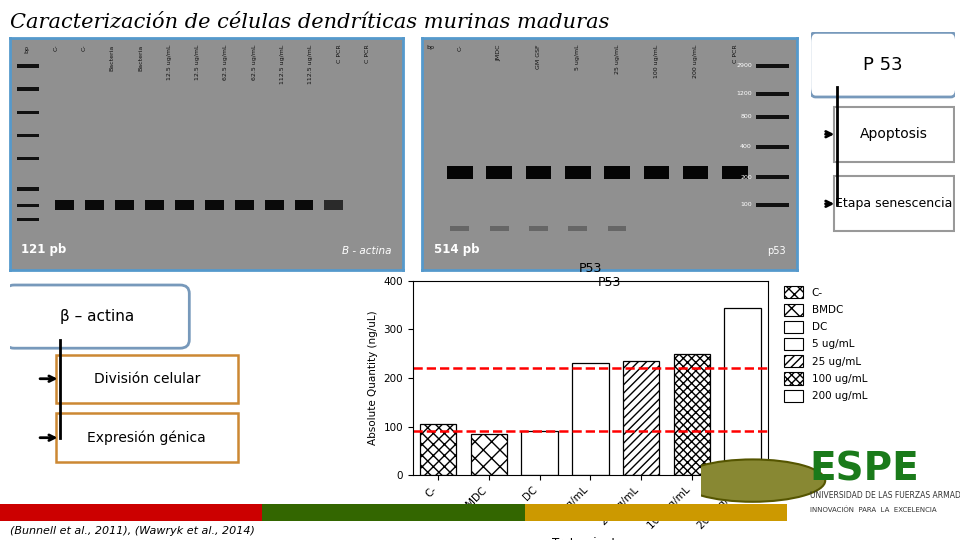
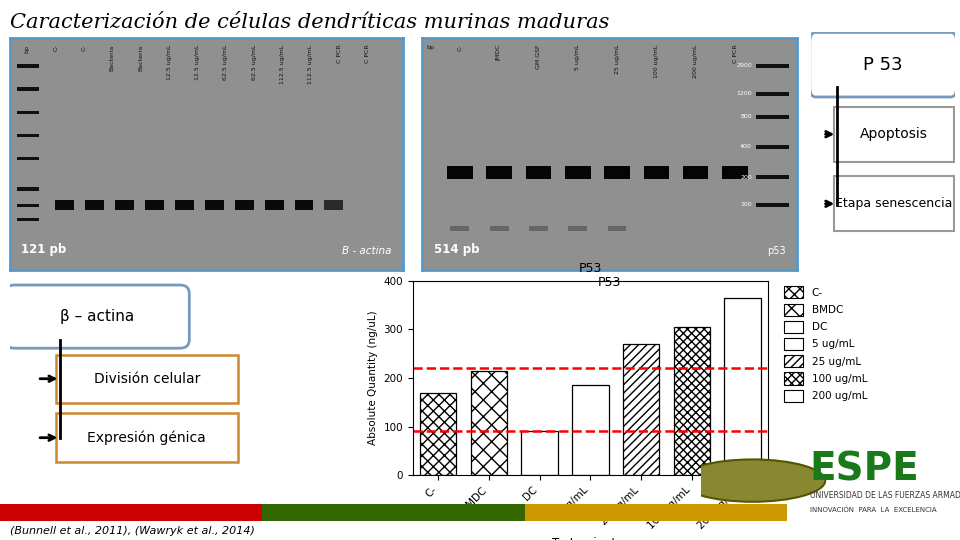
C-: 105 -> 170
BMDC: 85 -> 215
5 ug/mL: 230 -> 185
25 ug/mL: 235 -> 270
100 ug/mL: 250 -> 305
200 ug/mL: 345 -> 365
